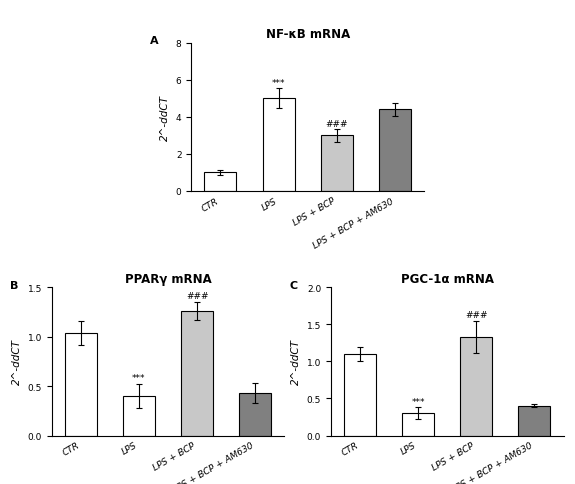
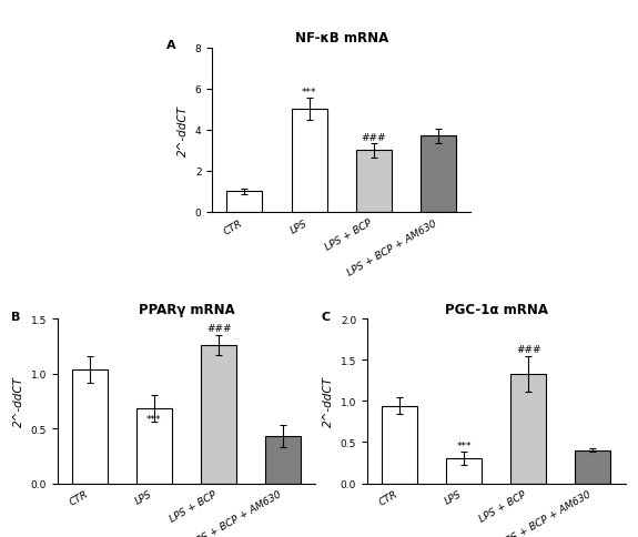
NF-κB mRNA/LPS + BCP + AM630: 4.4 -> 3.7
PPARγ mRNA/LPS: 0.40 -> 0.68
PGC-1α mRNA/CTR: 1.10 -> 0.94
